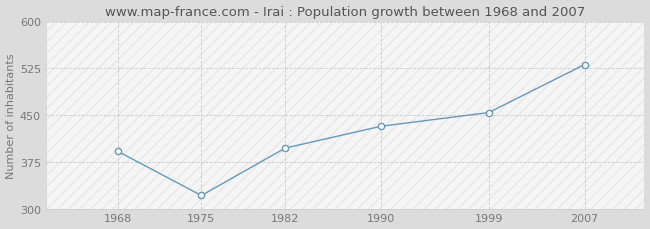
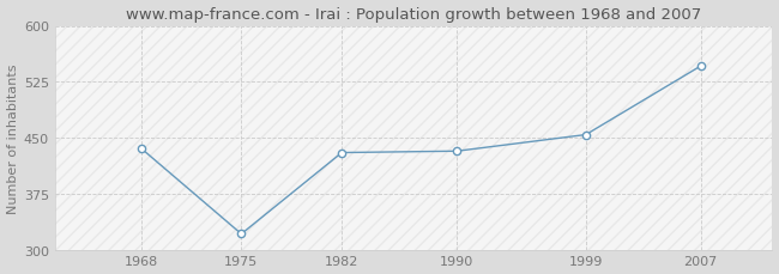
1968: 392 -> 436
1982: 397 -> 430
2007: 531 -> 546
